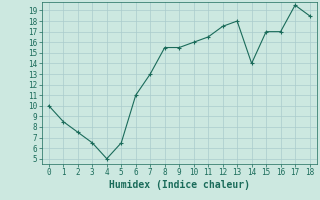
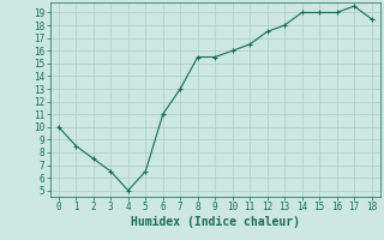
14: 14.0 -> 19.0
15: 17.0 -> 19.0
16: 17.0 -> 19.0
